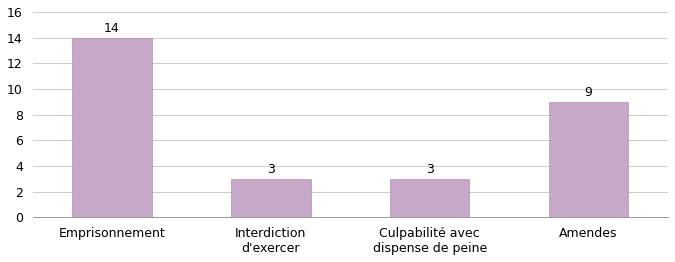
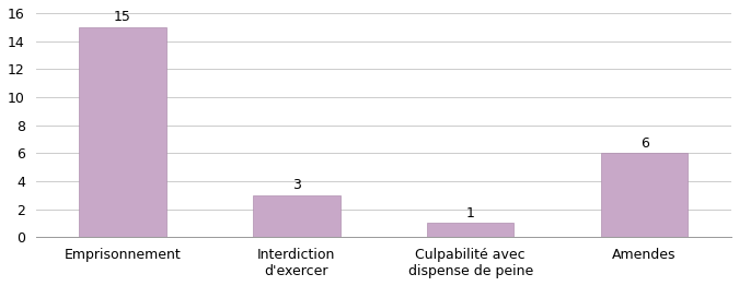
Emprisonnement: 14 -> 15
Culpabilité avec dispense de peine: 3 -> 1
Amendes: 9 -> 6
